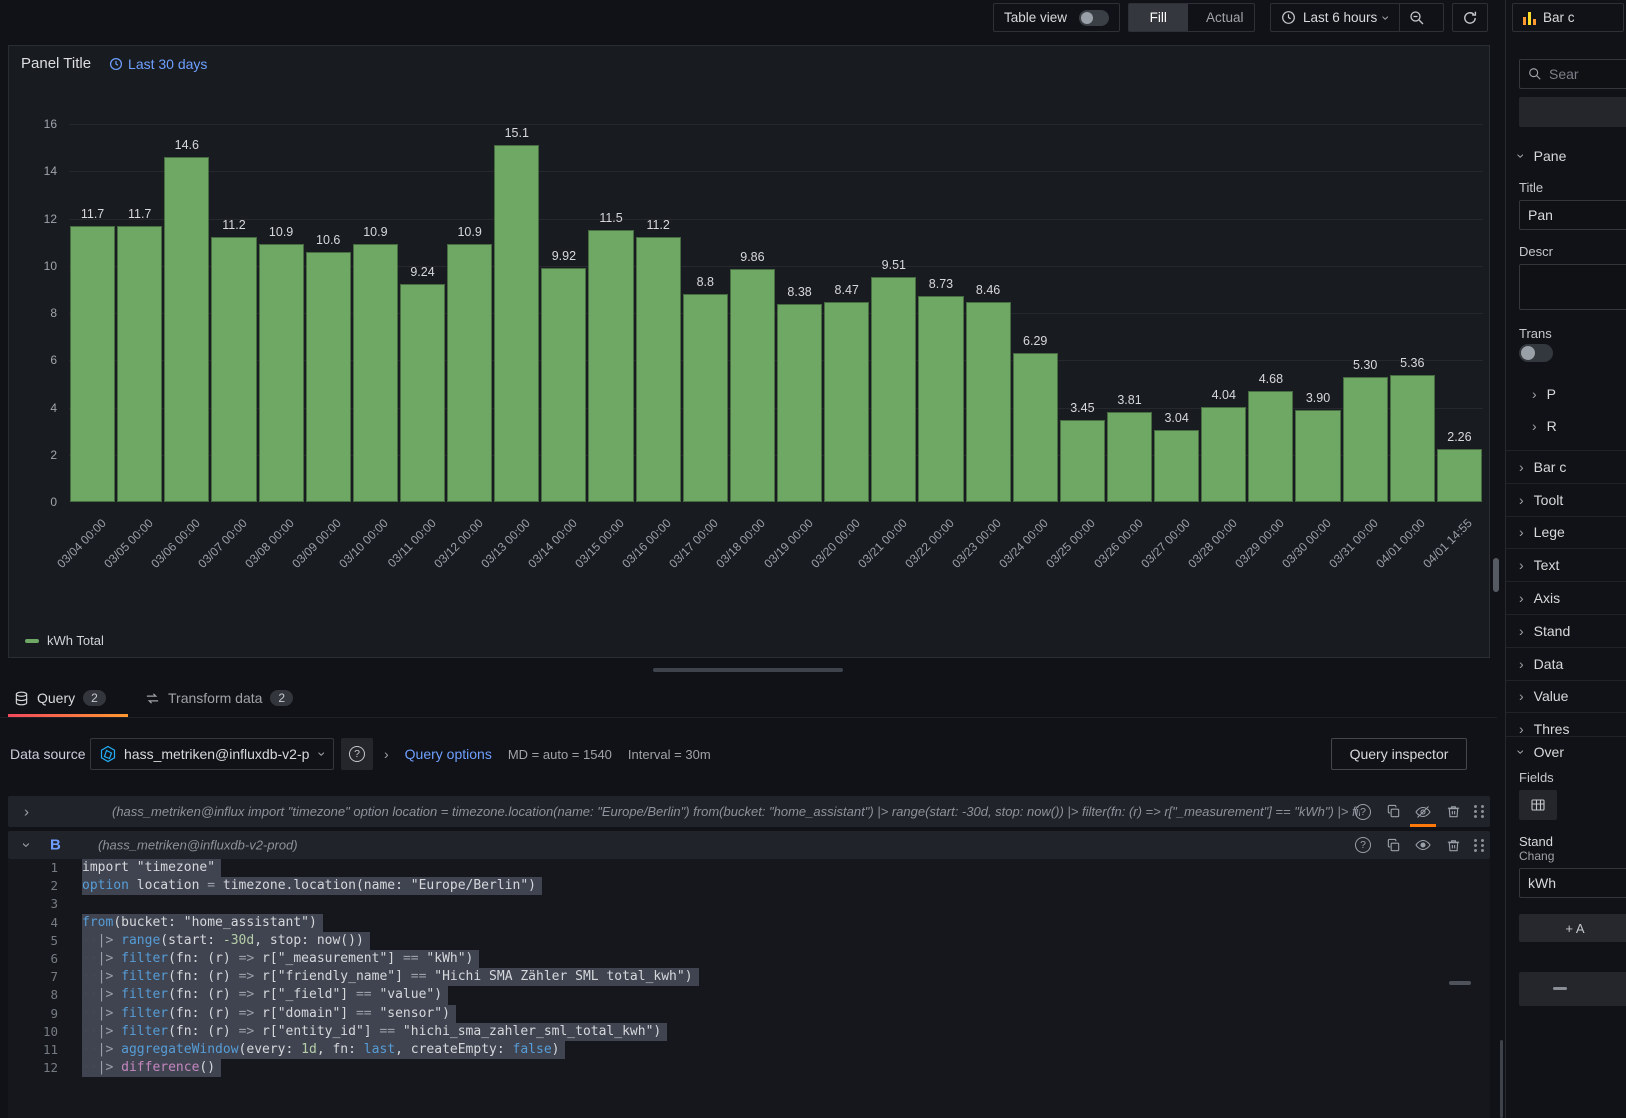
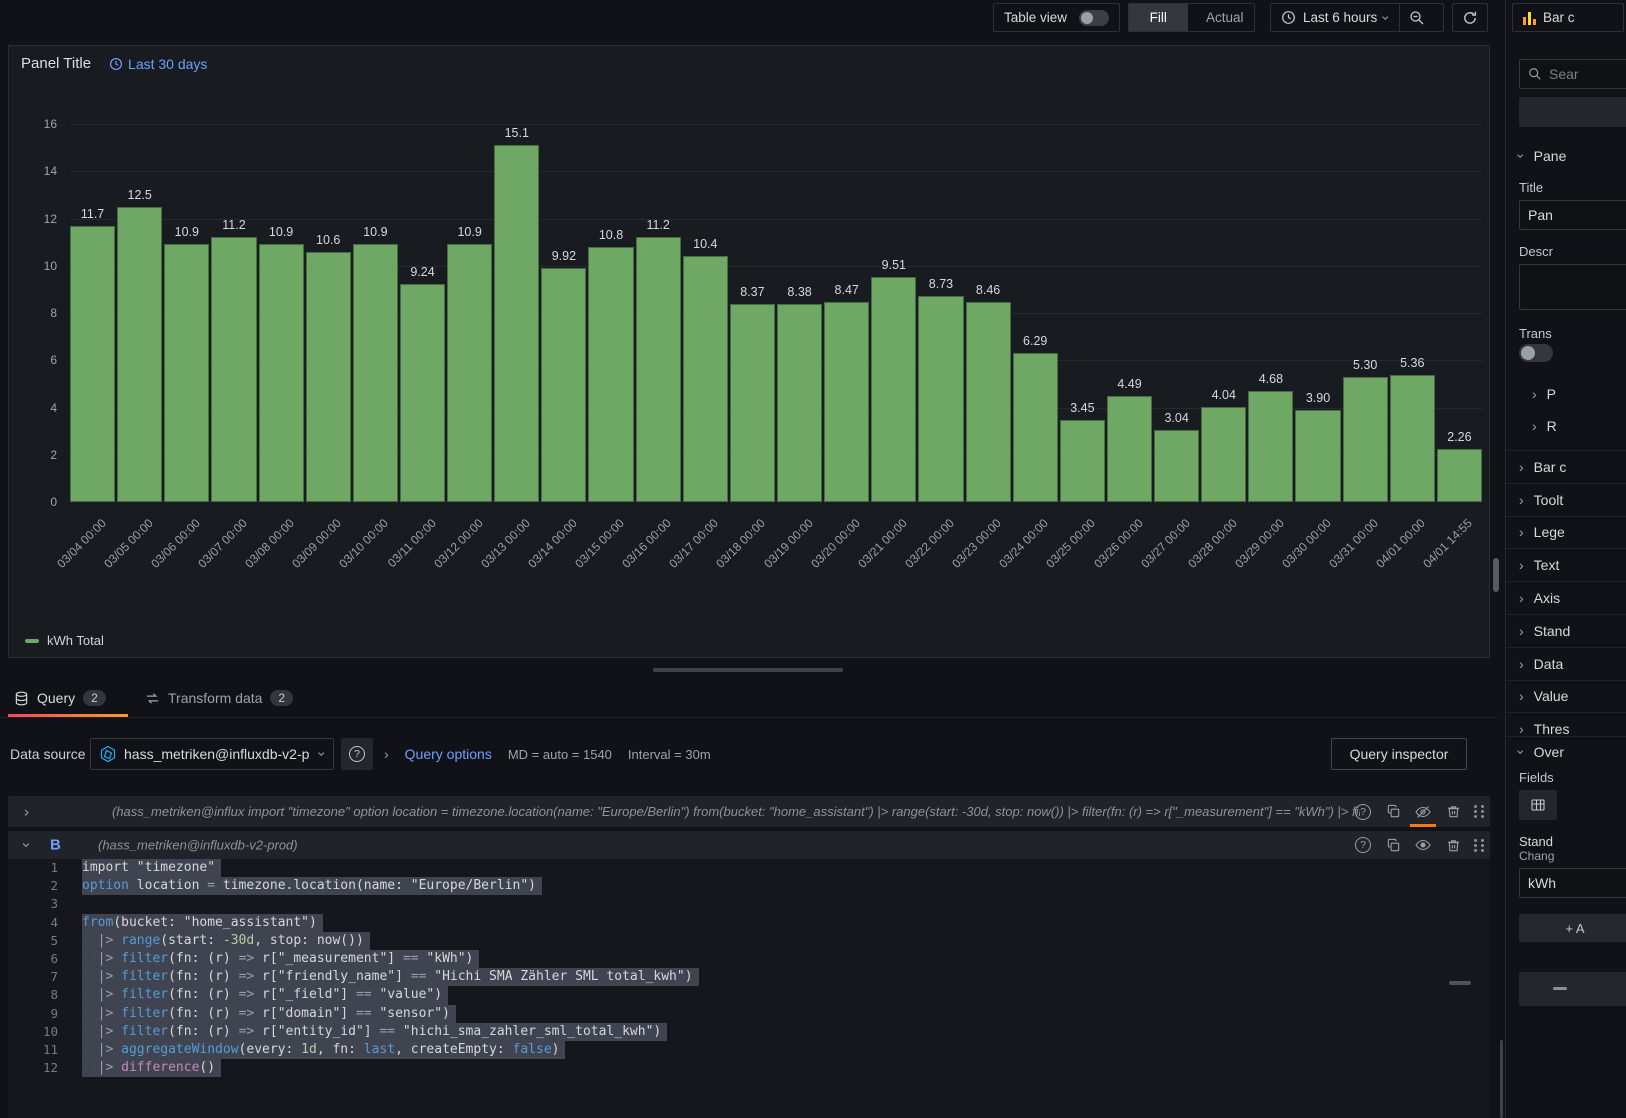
03/05 00:00: 11.7 -> 12.5
03/06 00:00: 14.6 -> 10.9
03/15 00:00: 11.5 -> 10.8
03/17 00:00: 8.8 -> 10.4
03/18 00:00: 9.86 -> 8.37
03/26 00:00: 3.81 -> 4.49
